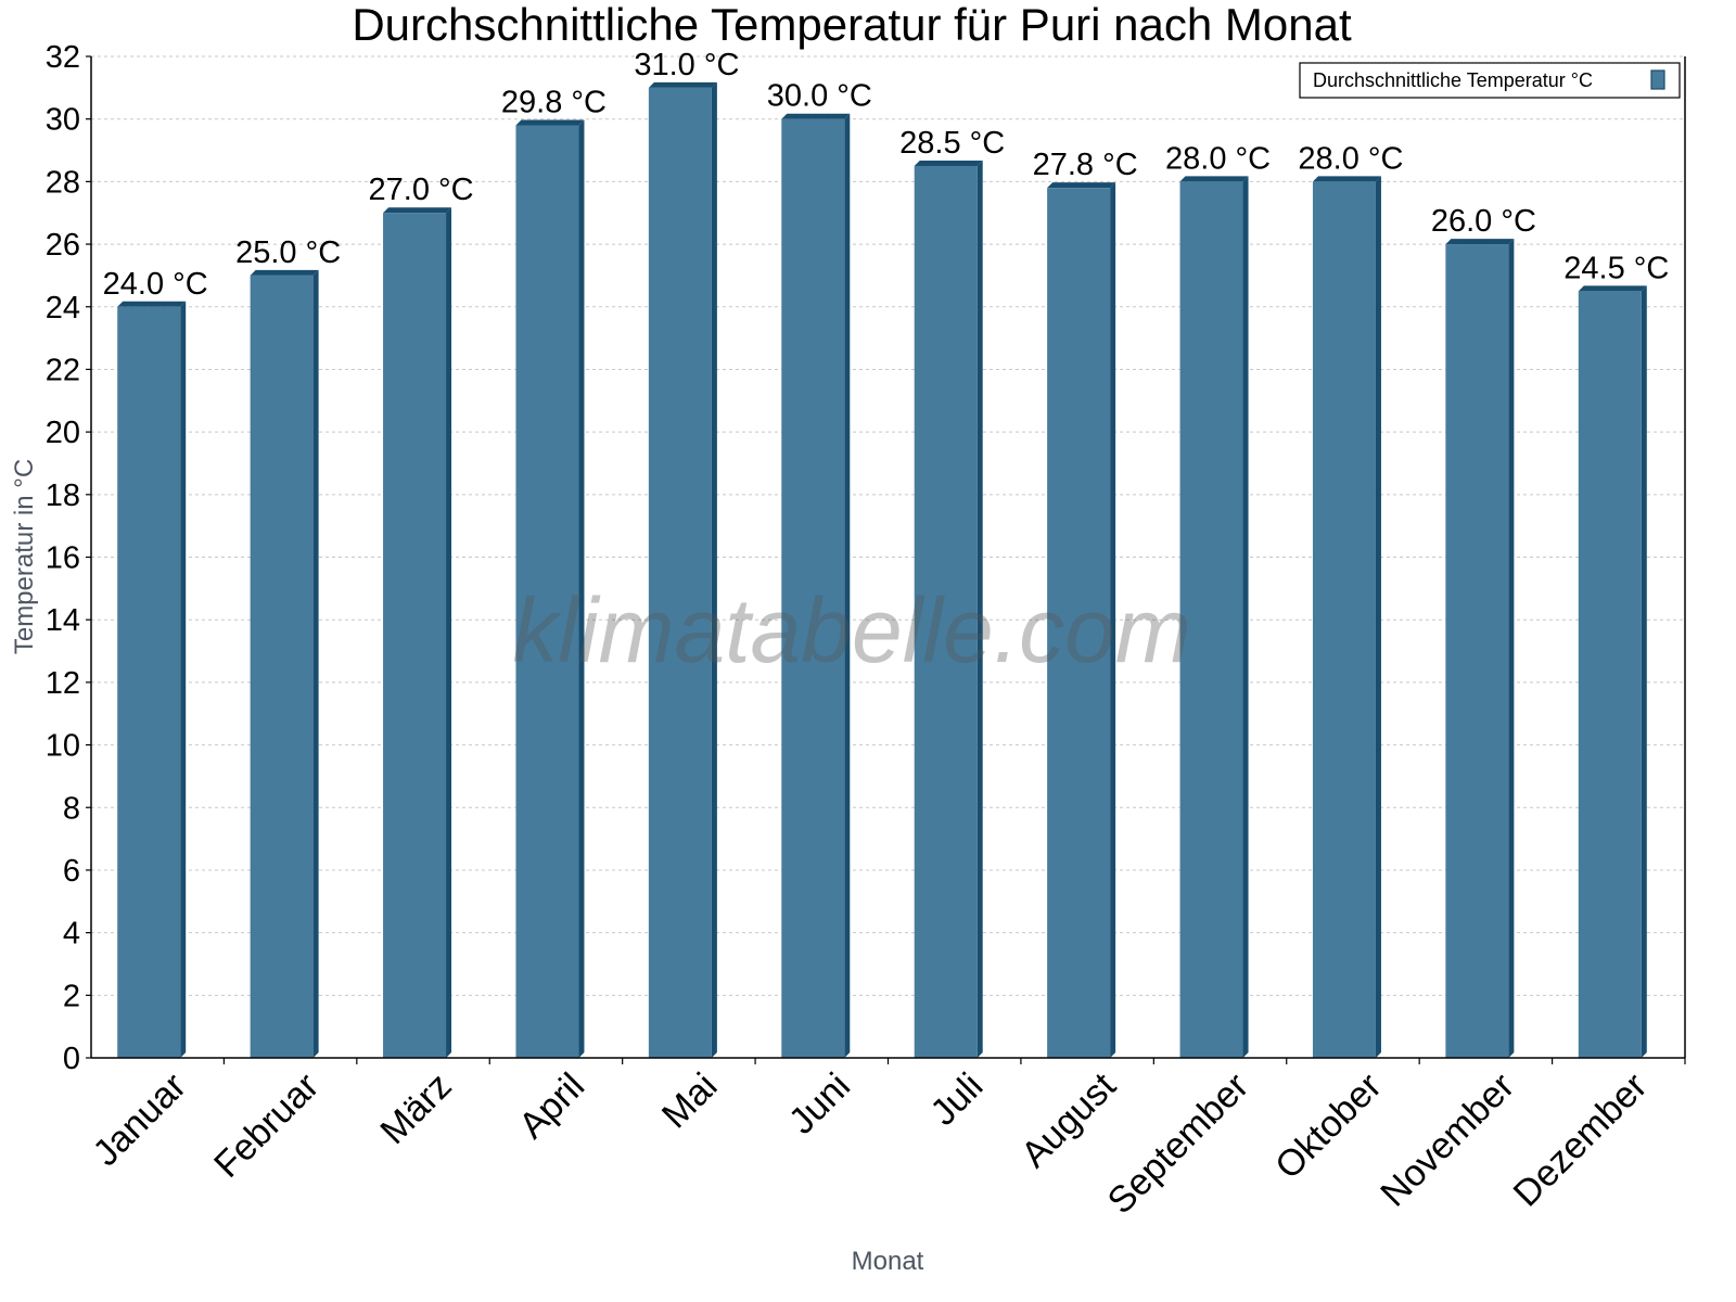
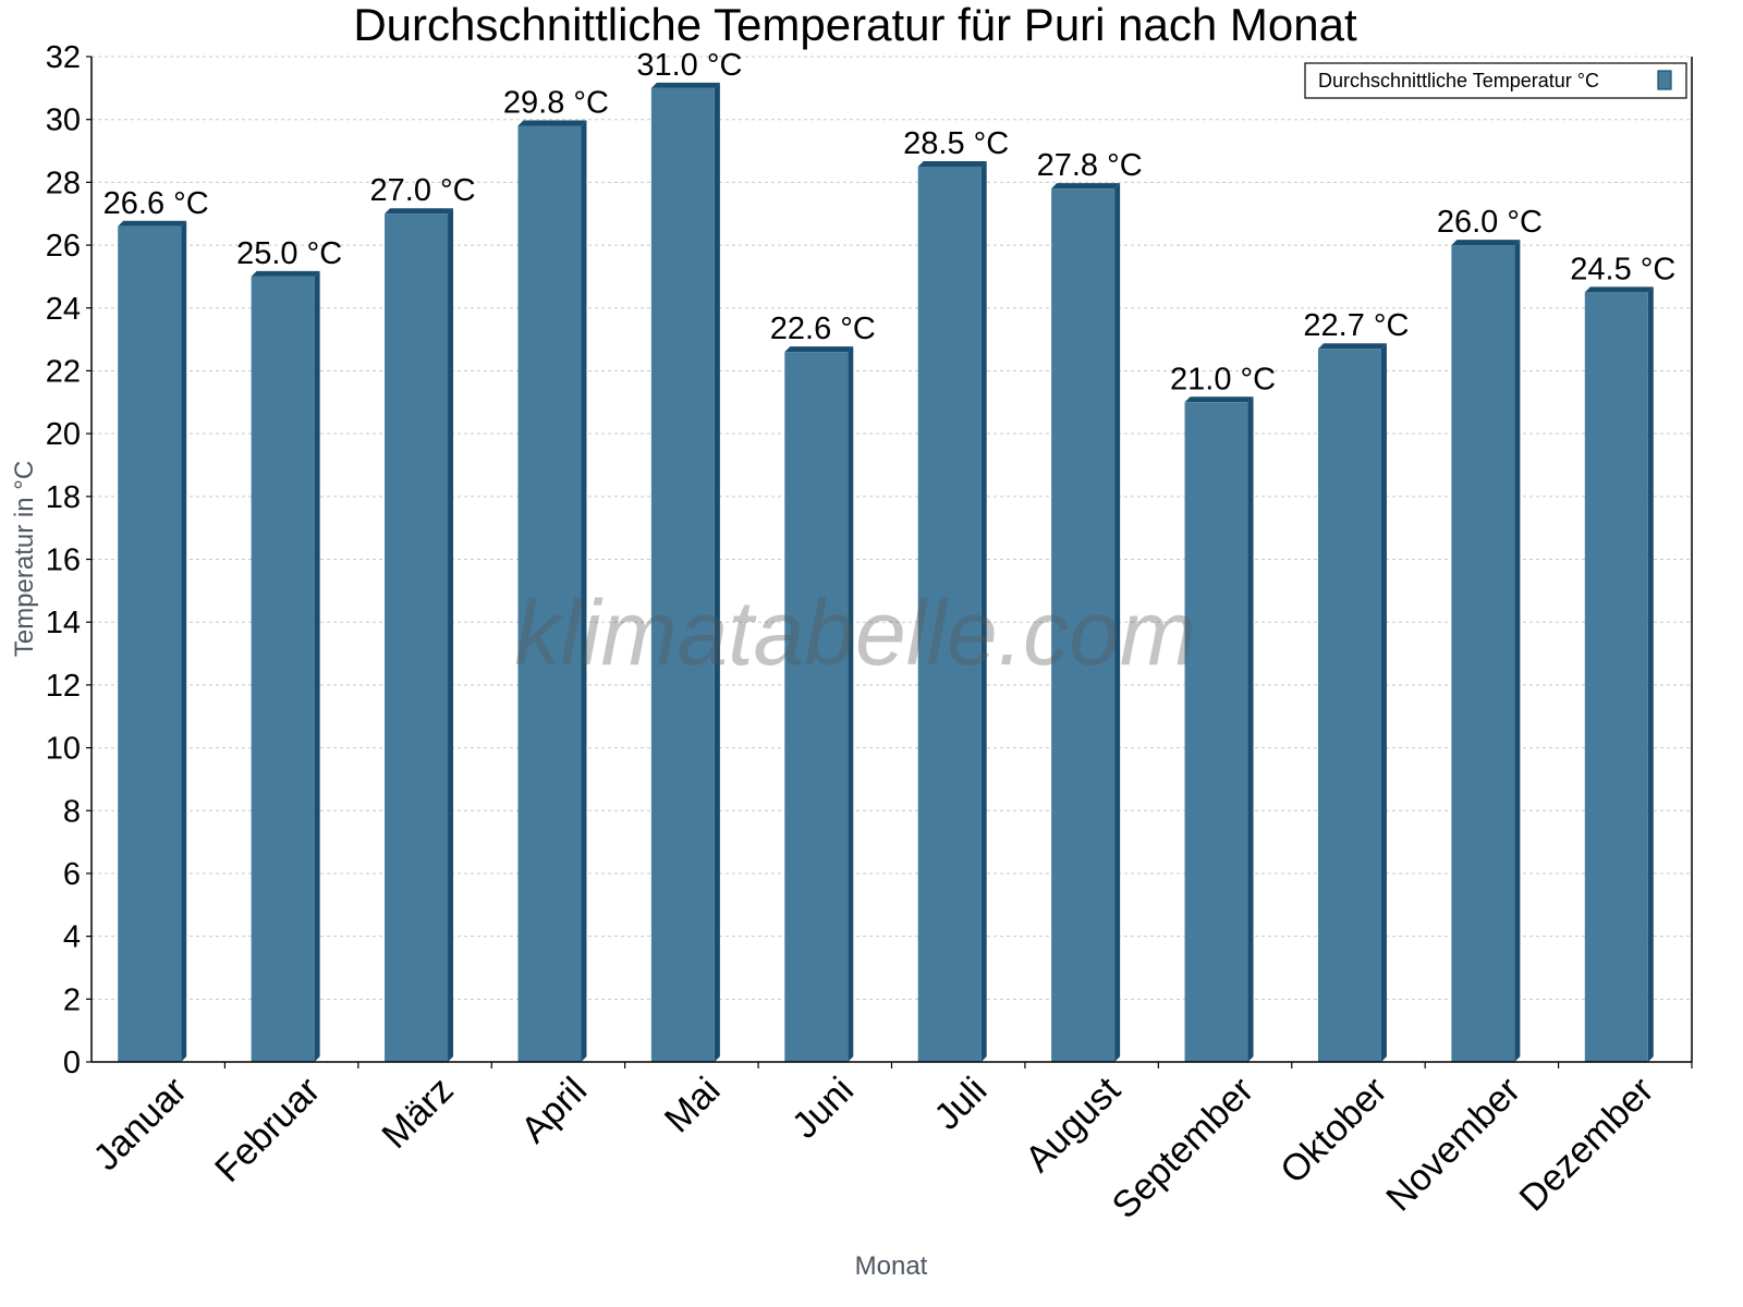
Januar: 24.0 -> 26.6
Juni: 30.0 -> 22.6
September: 28.0 -> 21.0
Oktober: 28.0 -> 22.7
